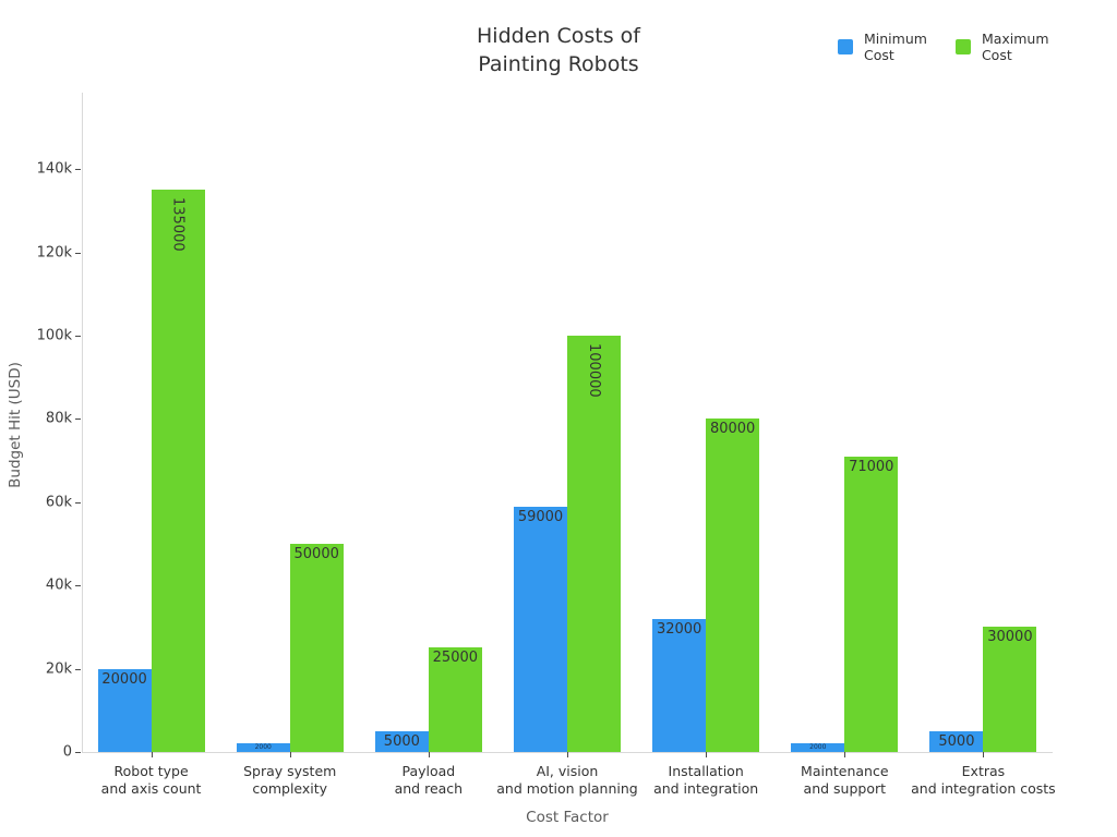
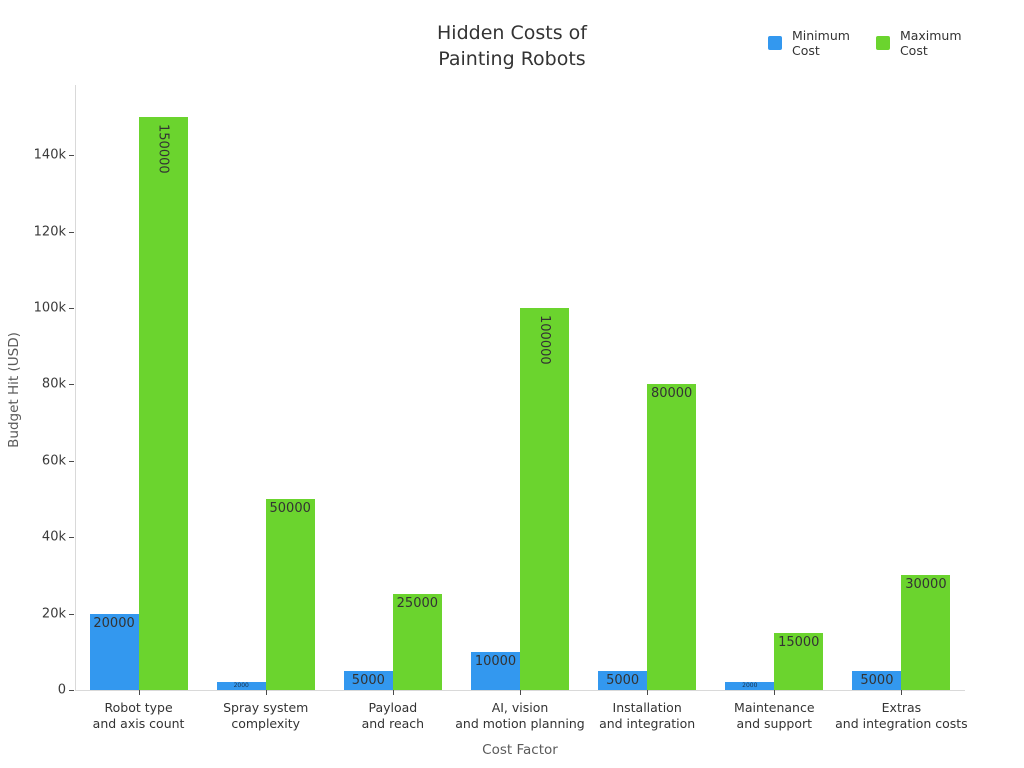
Maximum Cost/Robot type and axis count: 135000 -> 150000
Minimum Cost/AI, vision and motion planning: 59000 -> 10000
Minimum Cost/Installation and integration: 32000 -> 5000
Maximum Cost/Maintenance and support: 71000 -> 15000
